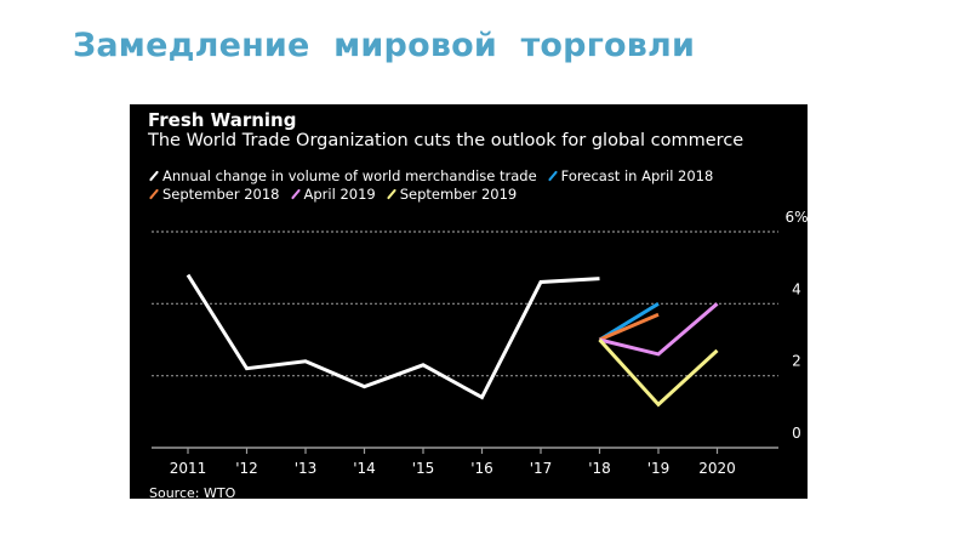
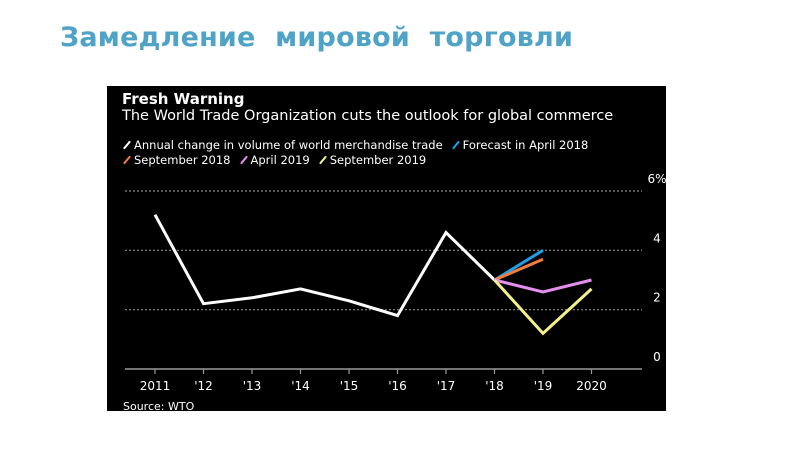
Annual change in volume of world merchandise trade/2011: 4.8 -> 5.2
Annual change in volume of world merchandise trade/'14: 1.7 -> 2.7
Annual change in volume of world merchandise trade/'16: 1.4 -> 1.8
Annual change in volume of world merchandise trade/'18: 4.7 -> 3.0
April 2019/2020: 4.0 -> 3.0
